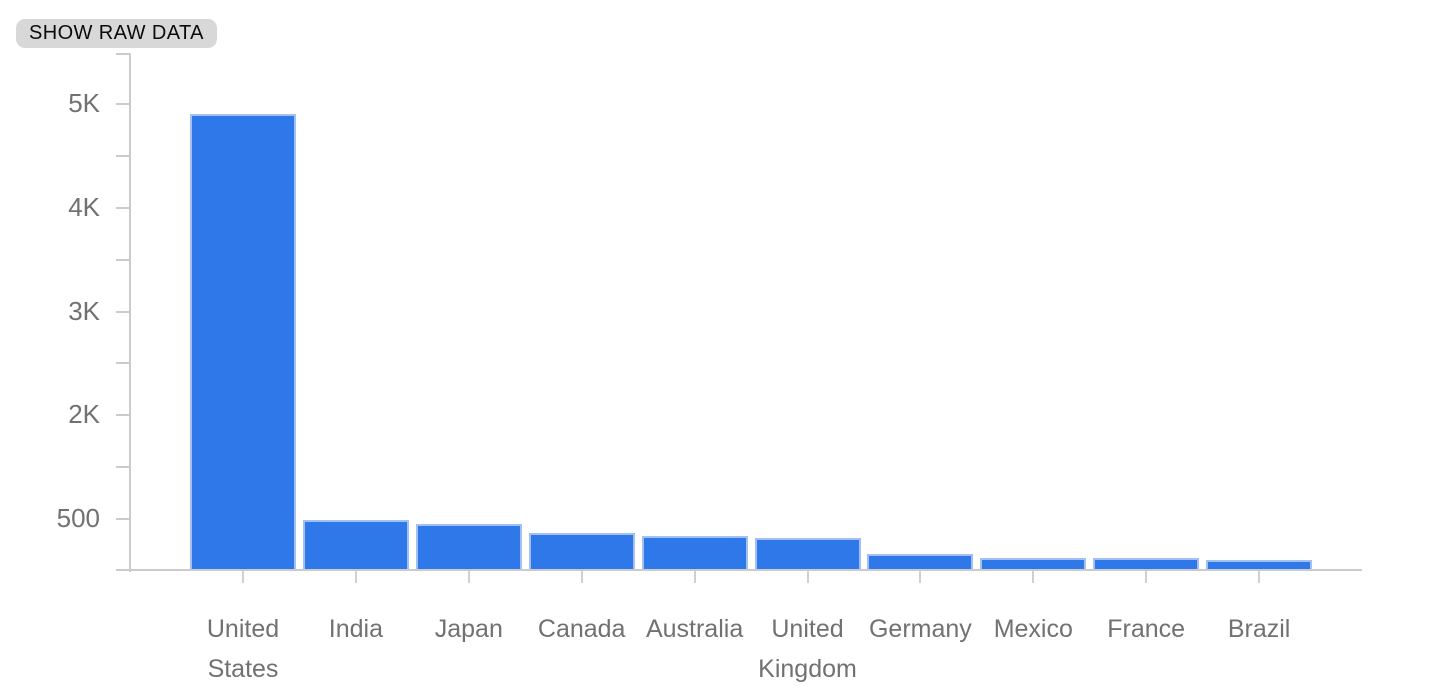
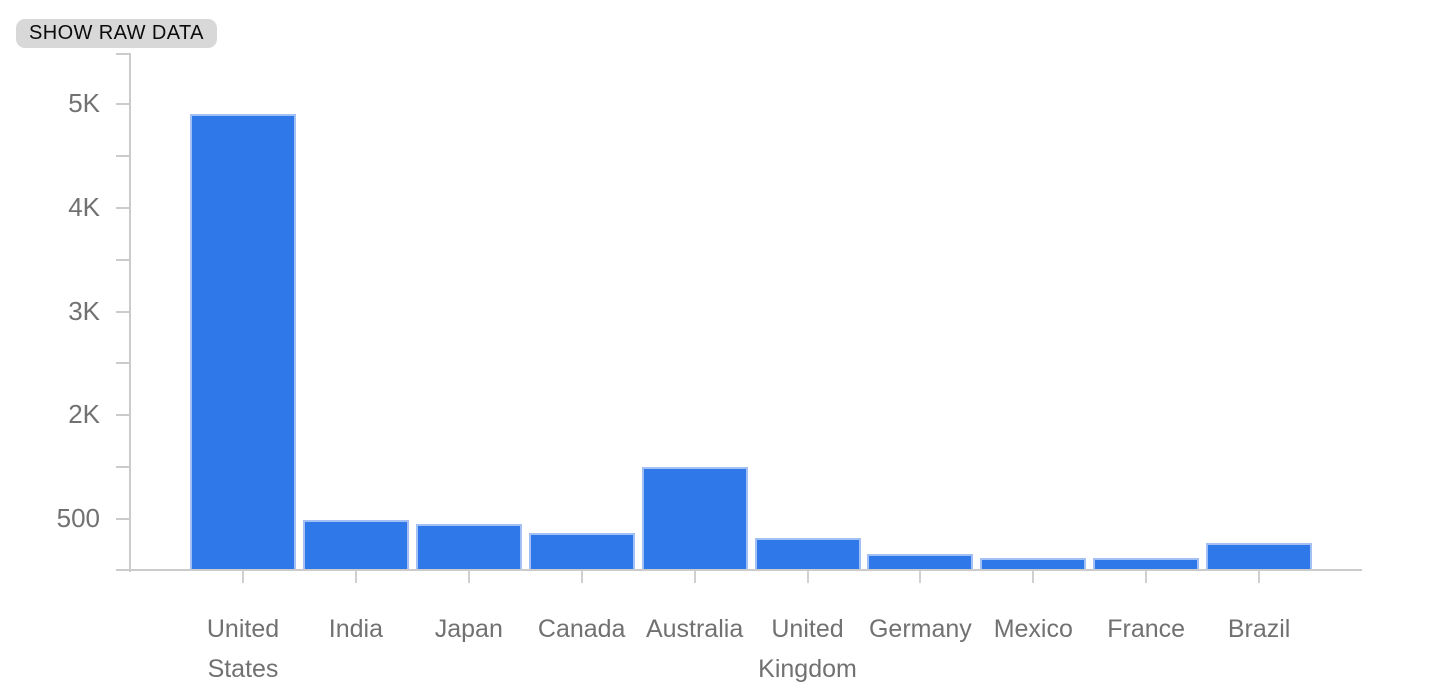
Australia: 0.33K -> 1.00K
Brazil: 0.10K -> 0.26K
